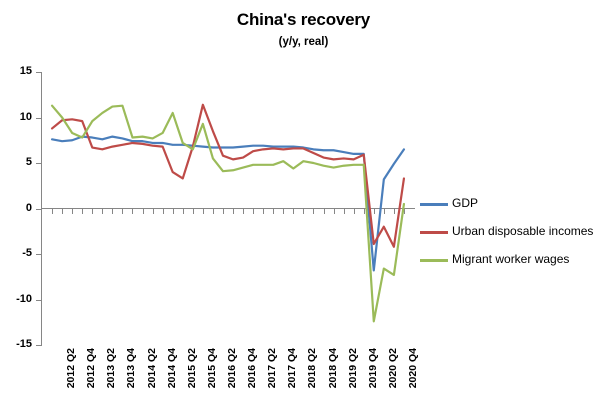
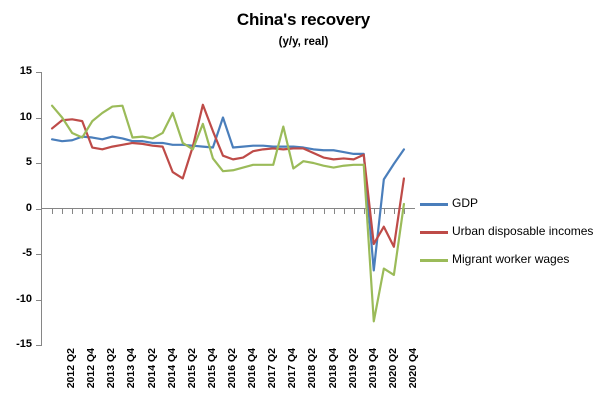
GDP/2016 Q2: 7 -> 10
Migrant worker wages/2017 Q4: 5 -> 9
